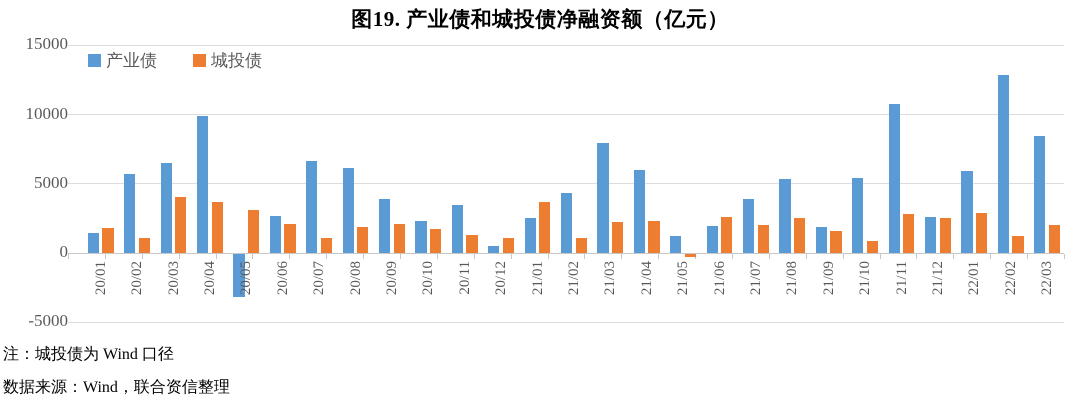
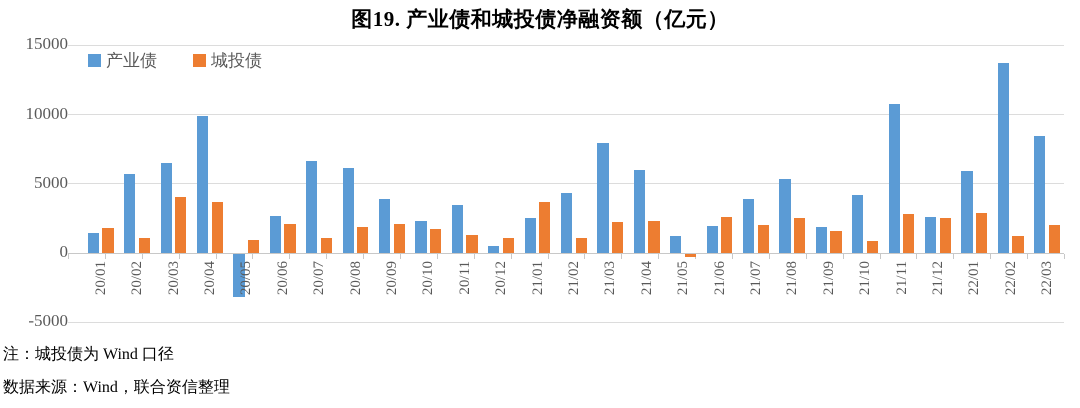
城投债/20/05: 3100 -> 900
产业债/21/10: 5400 -> 4200
产业债/22/02: 12800 -> 13700
